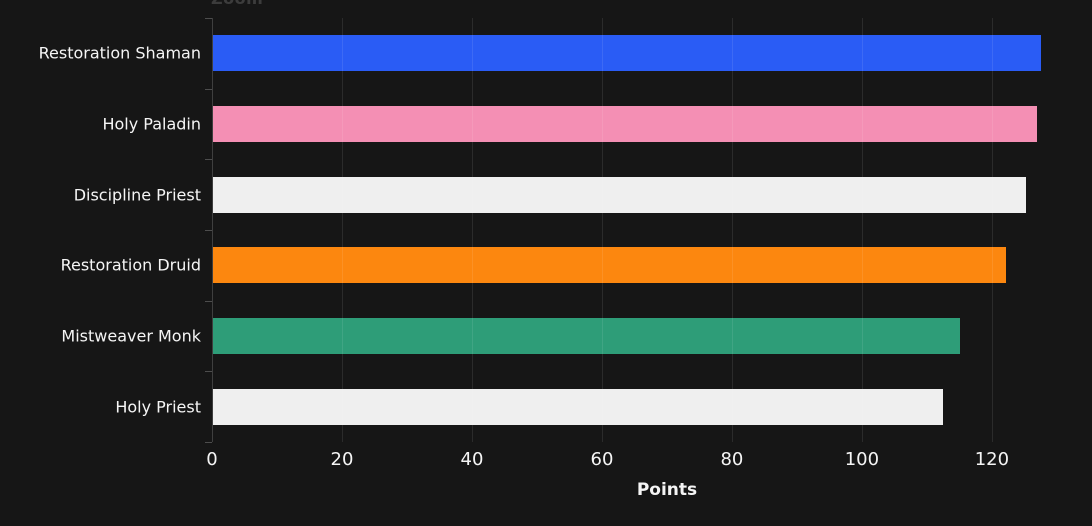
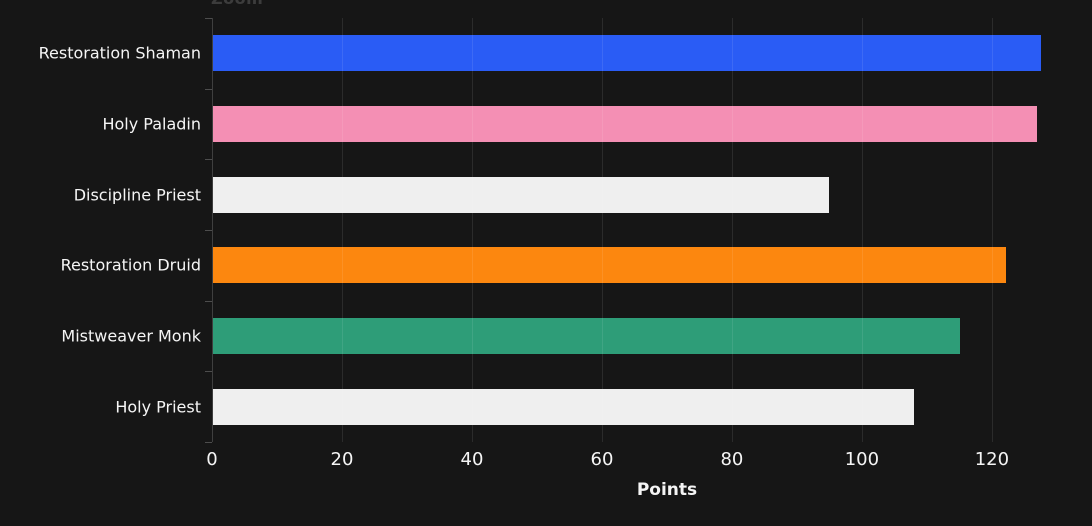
Discipline Priest: 125 -> 95
Holy Priest: 112 -> 108
